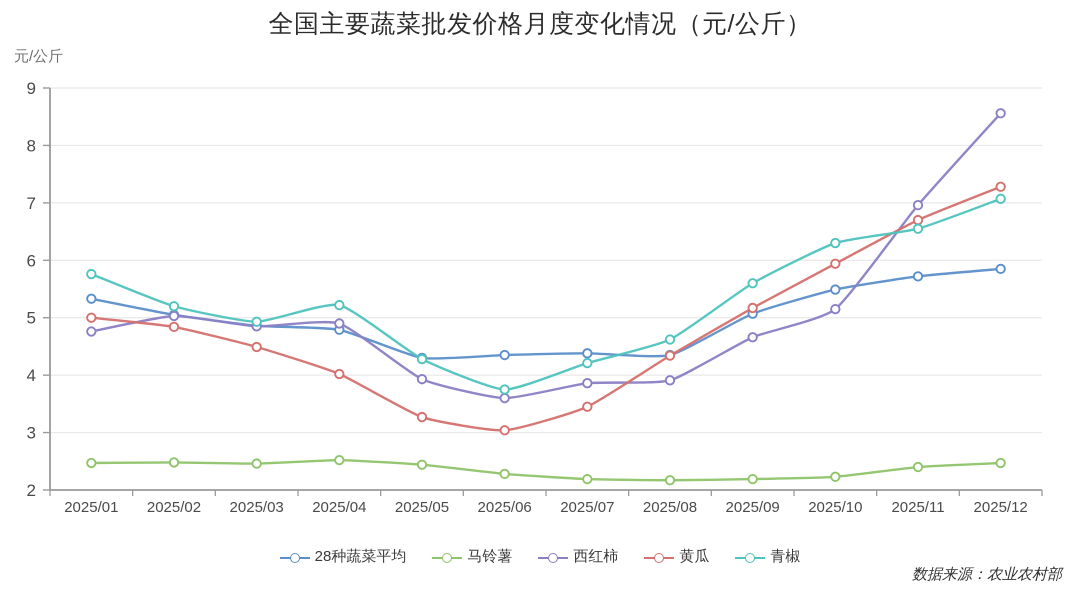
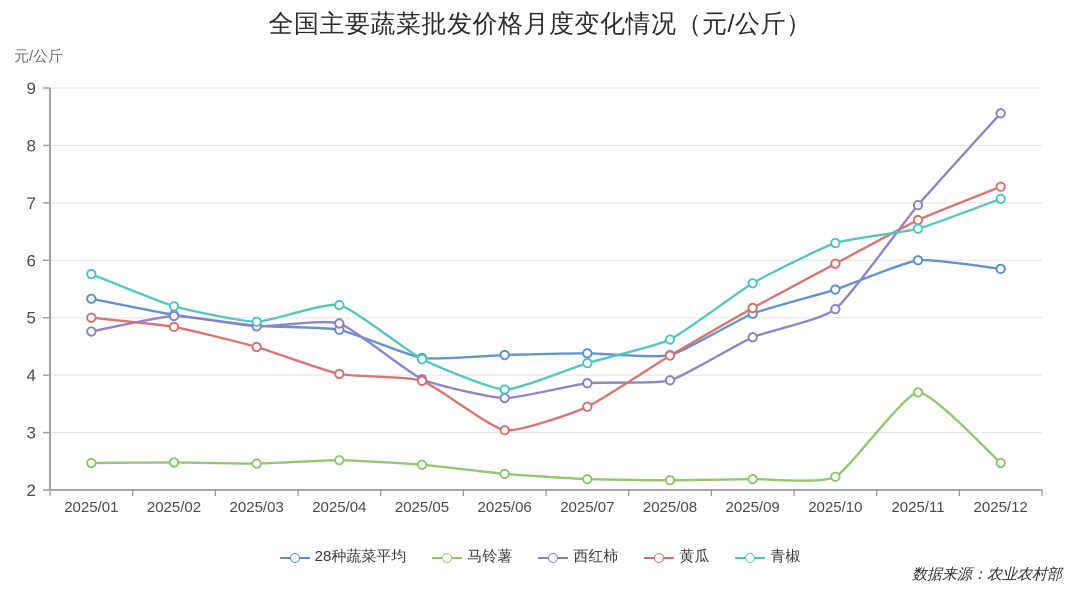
黄瓜/2025/05: 3.3 -> 3.9
28种蔬菜平均/2025/11: 5.7 -> 6.0
马铃薯/2025/11: 2.4 -> 3.7
